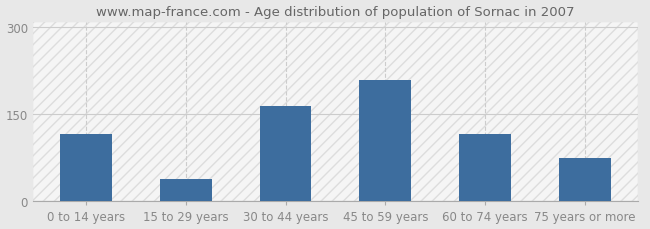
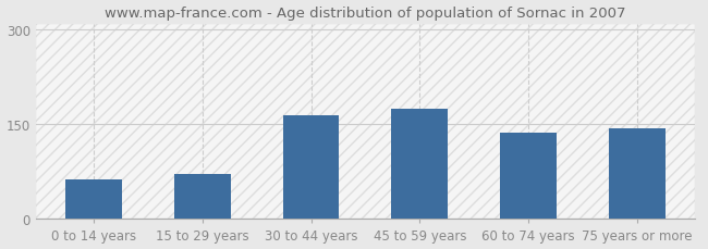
0 to 14 years: 116 -> 62
15 to 29 years: 38 -> 72
45 to 59 years: 210 -> 175
60 to 74 years: 116 -> 137
75 years or more: 74 -> 143
